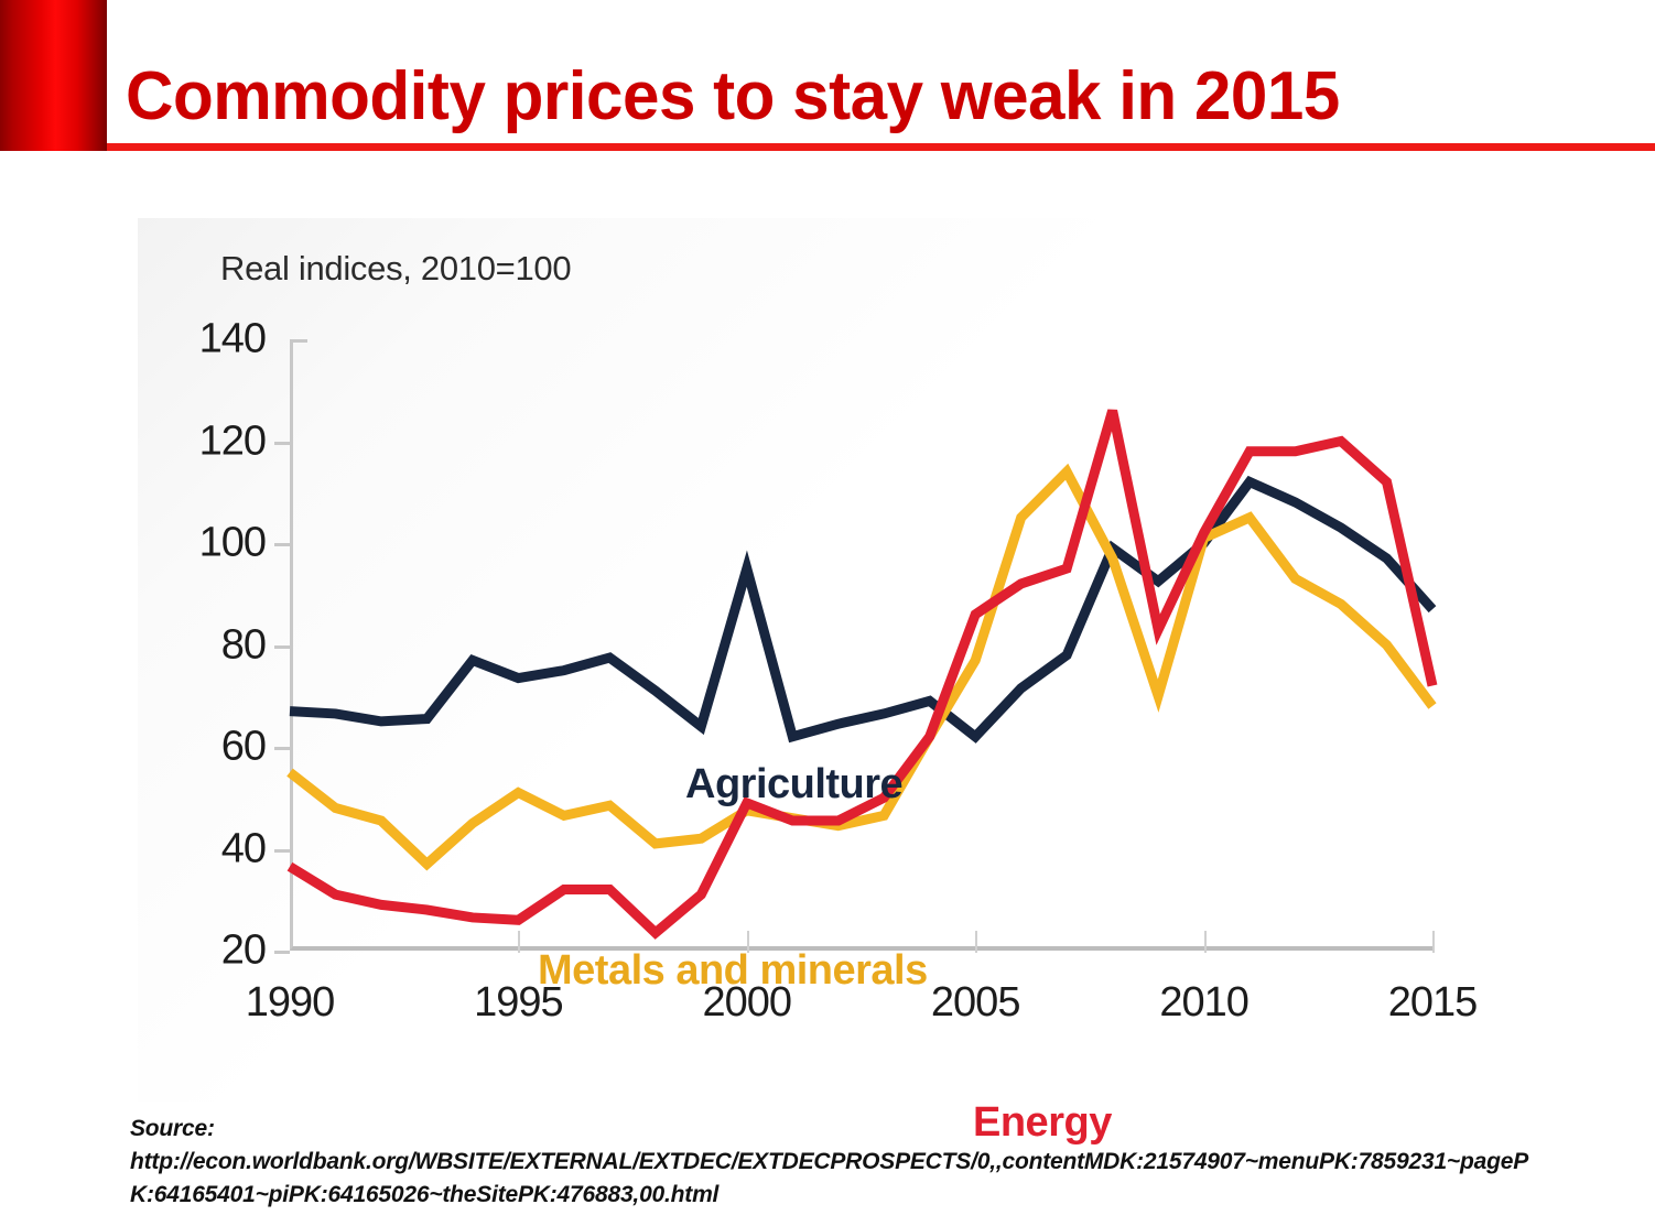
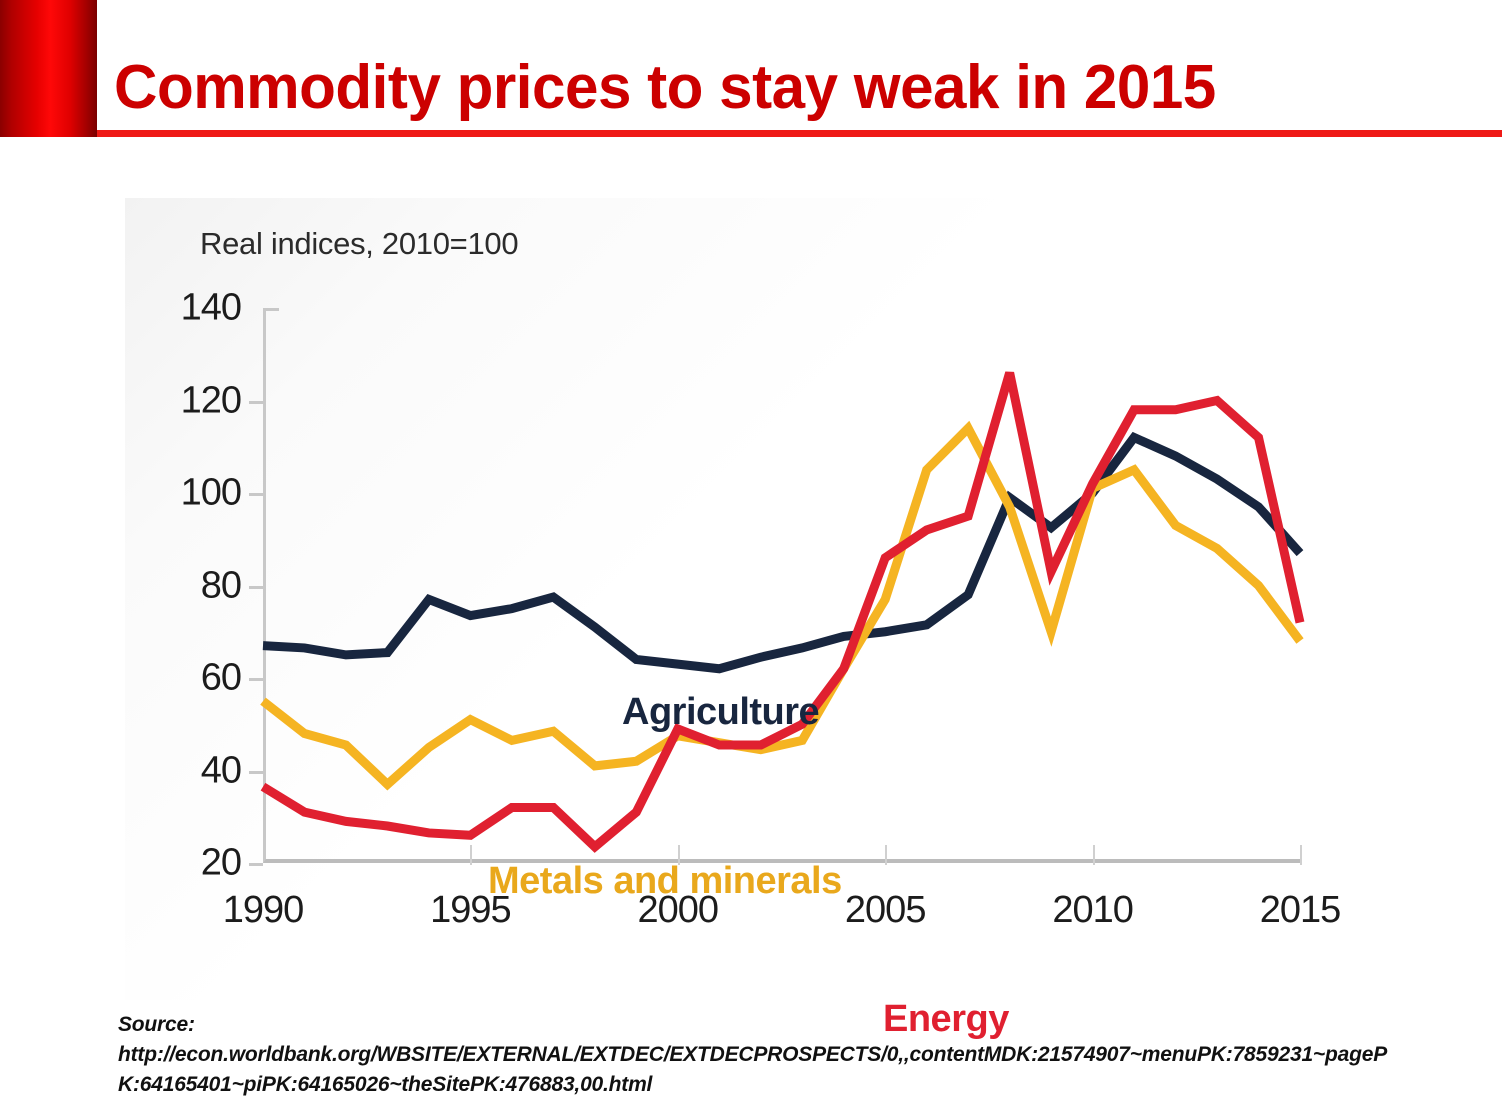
Agriculture/2000: 95 -> 63
Agriculture/2005: 62 -> 70
